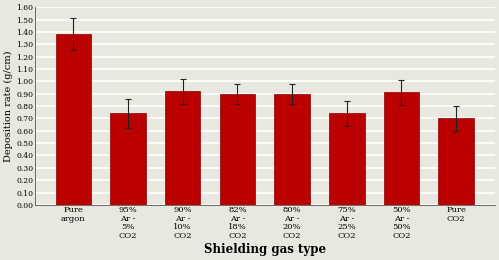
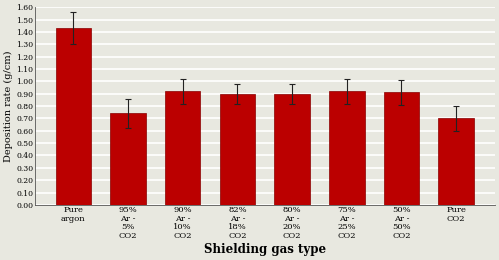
Pure argon: 1.38 -> 1.43
75% Ar - 25% CO2: 0.74 -> 0.92
